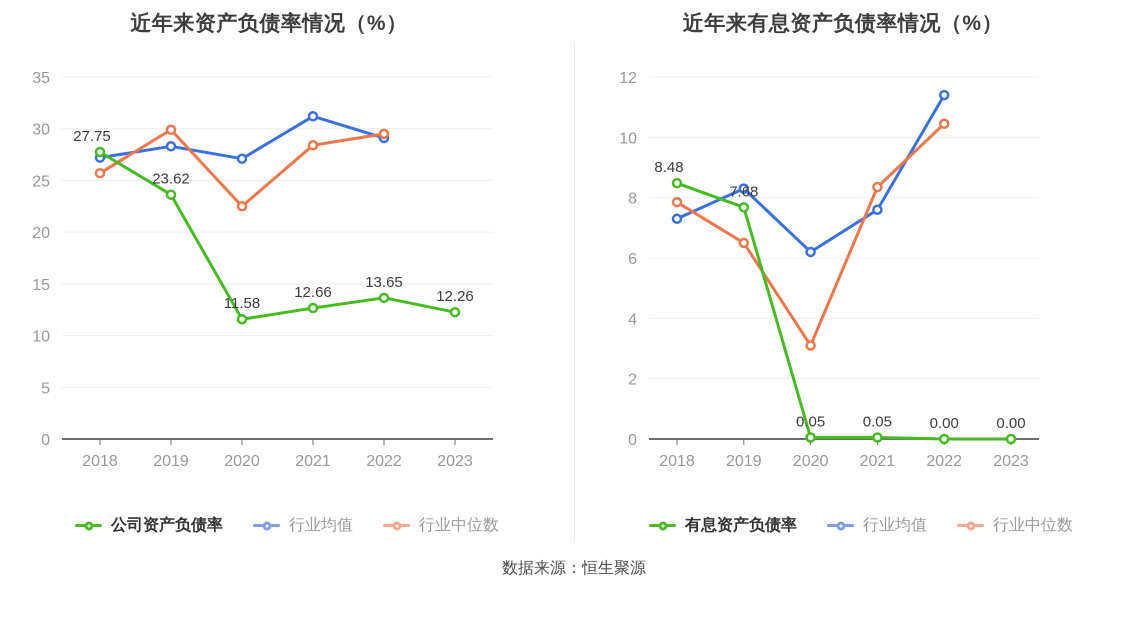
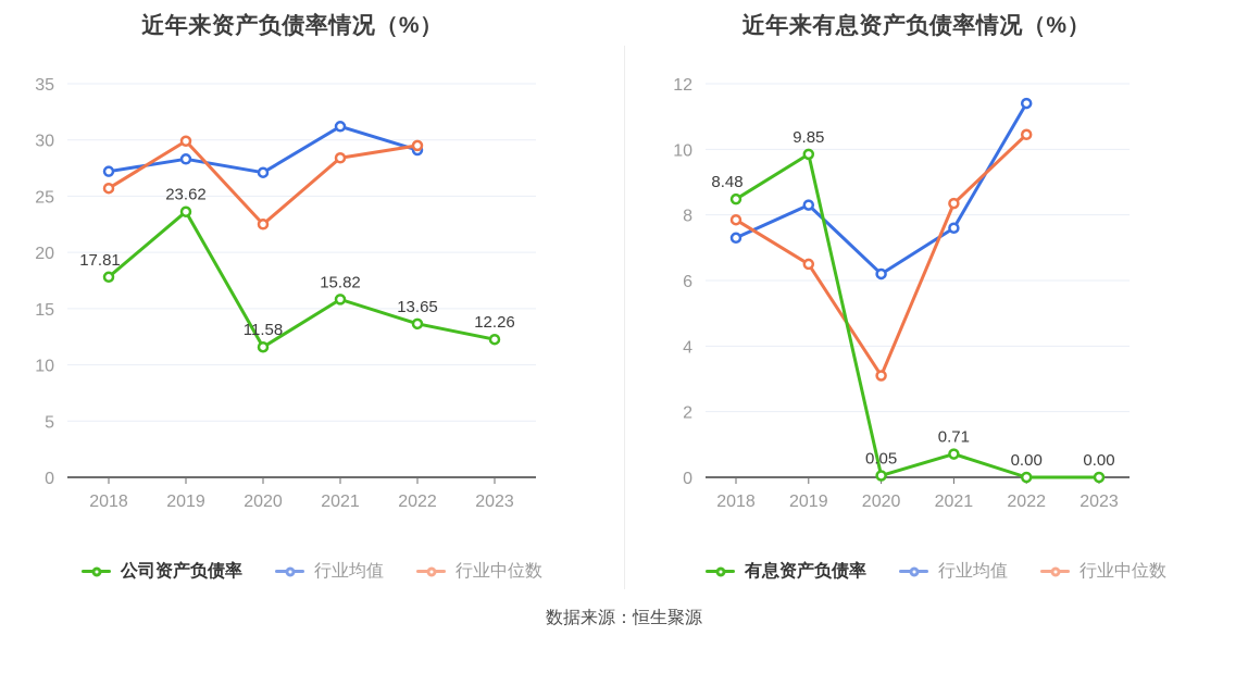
近年来资产负债率情况（%）/公司资产负债率/2018: 27.75 -> 17.81
近年来资产负债率情况（%）/公司资产负债率/2021: 12.66 -> 15.82
近年来有息资产负债率情况（%）/有息资产负债率/2019: 7.68 -> 9.85
近年来有息资产负债率情况（%）/有息资产负债率/2021: 0.05 -> 0.71
